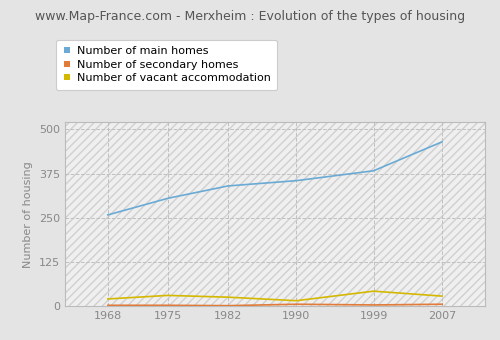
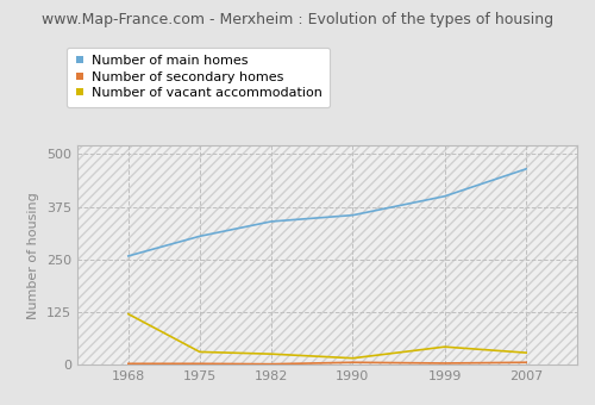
Number of vacant accommodation/1968: 20 -> 120
Number of main homes/1999: 383 -> 400
